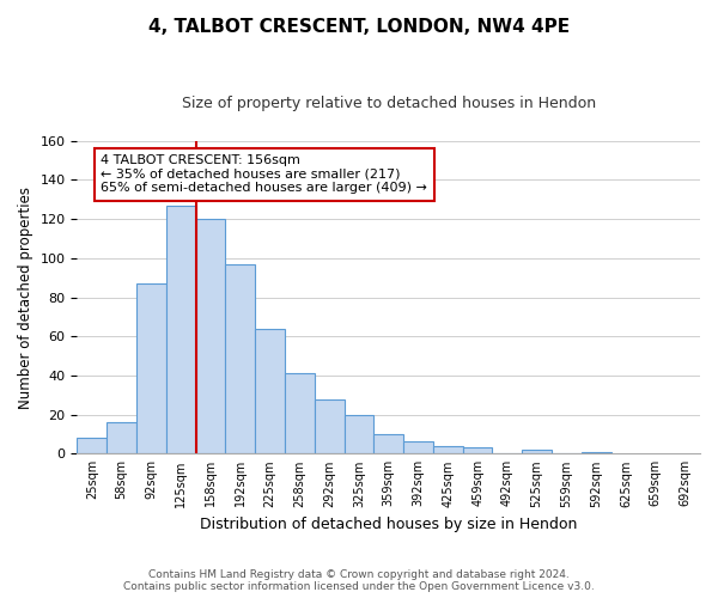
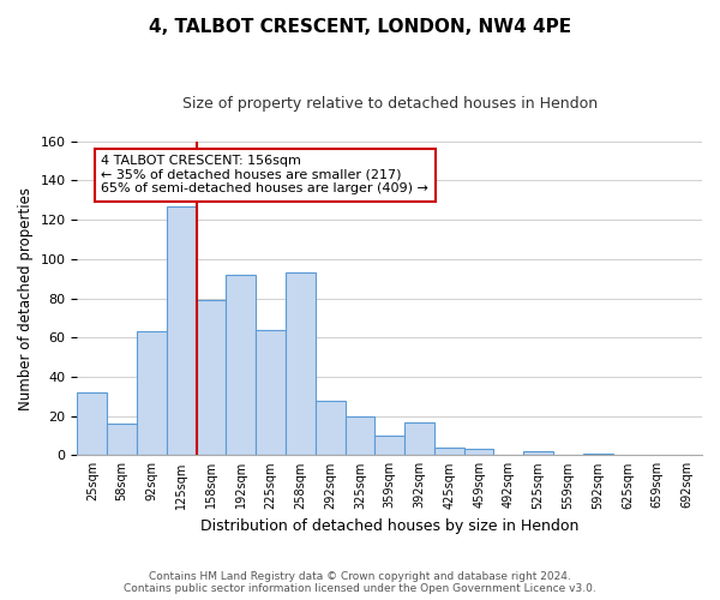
25sqm: 8 -> 32
92sqm: 87 -> 63
158sqm: 120 -> 79
192sqm: 97 -> 92
258sqm: 41 -> 93
392sqm: 6 -> 17
